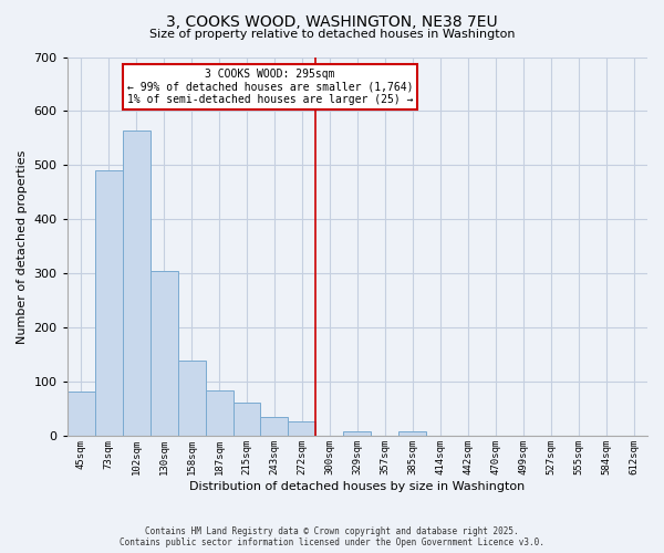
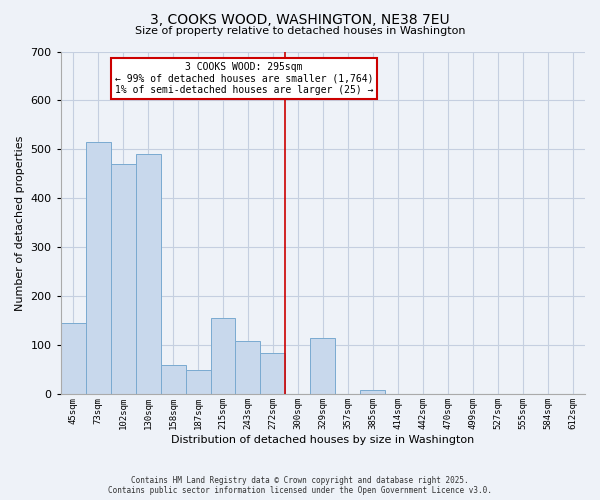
45sqm: 83 -> 145
73sqm: 490 -> 515
102sqm: 565 -> 470
130sqm: 305 -> 490
158sqm: 140 -> 60
187sqm: 85 -> 50
215sqm: 63 -> 155
243sqm: 35 -> 110
272sqm: 28 -> 85
329sqm: 10 -> 115
